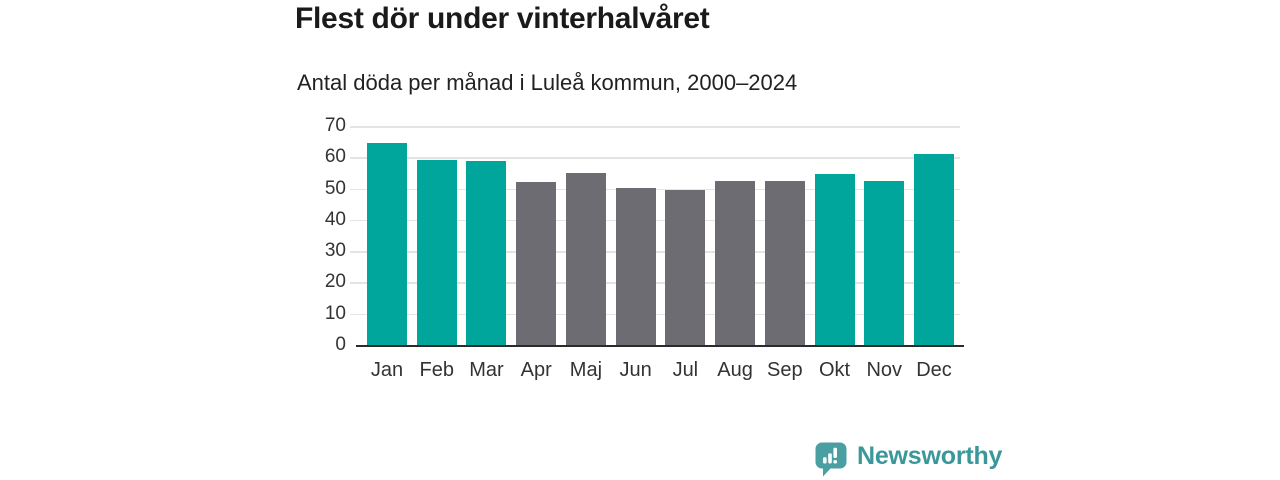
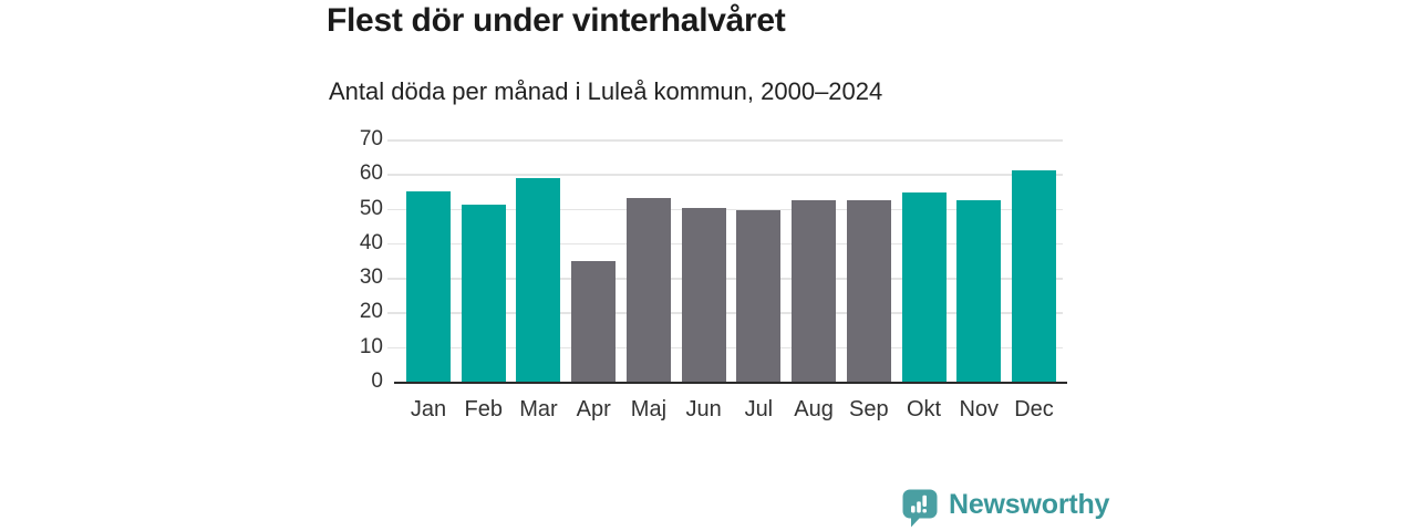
Jan: 65 -> 55
Feb: 59 -> 51
Apr: 52 -> 35
Maj: 55 -> 53
